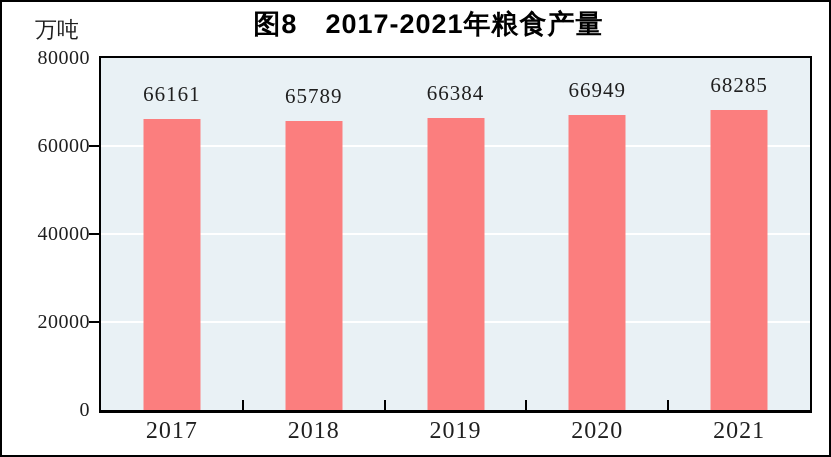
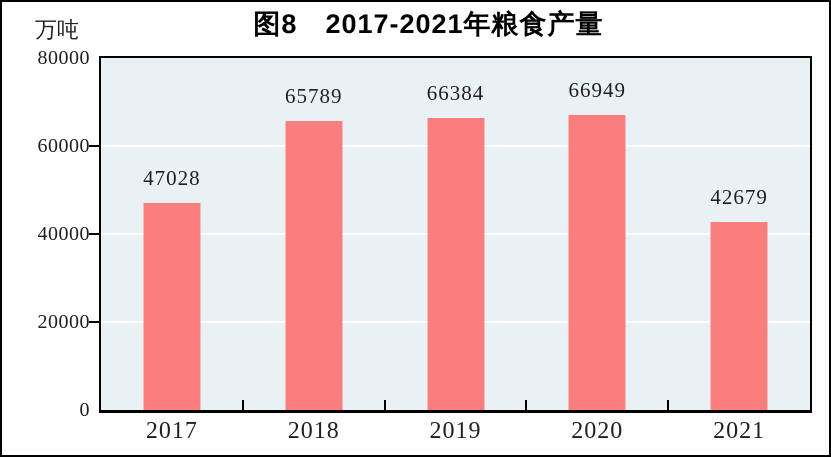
2017: 66161 -> 47028
2021: 68285 -> 42679
